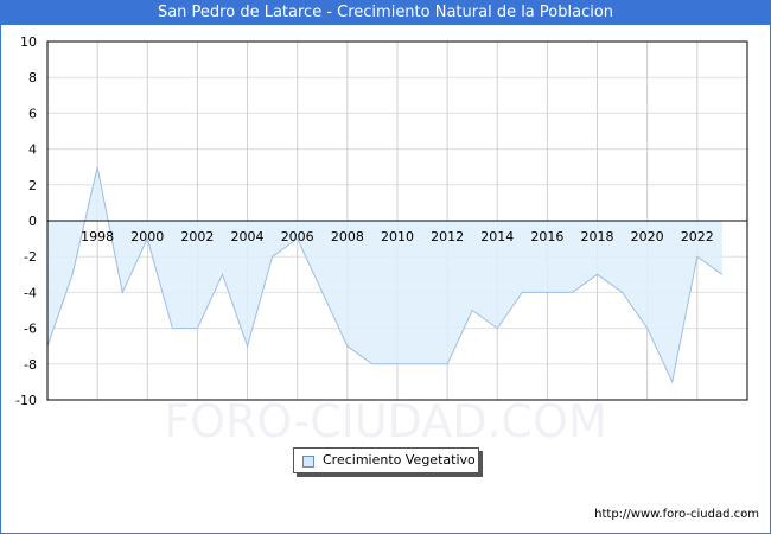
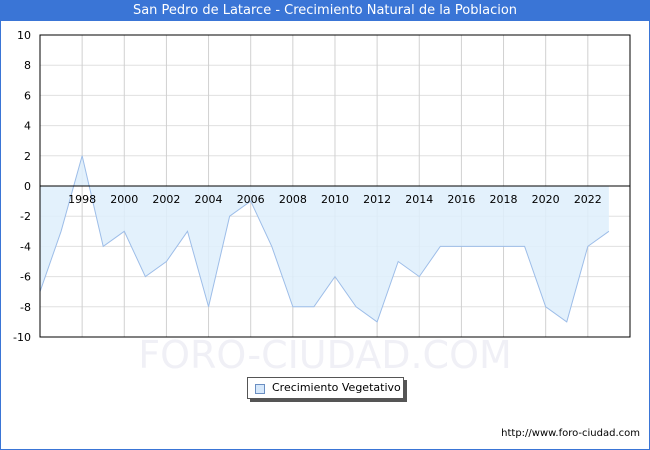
1998: 3 -> 2
2000: -1 -> -3
2002: -6 -> -5
2004: -7 -> -8
2008: -7 -> -8
2010: -8 -> -6
2012: -8 -> -9
2018: -3 -> -4
2020: -6 -> -8
2022: -2 -> -4
